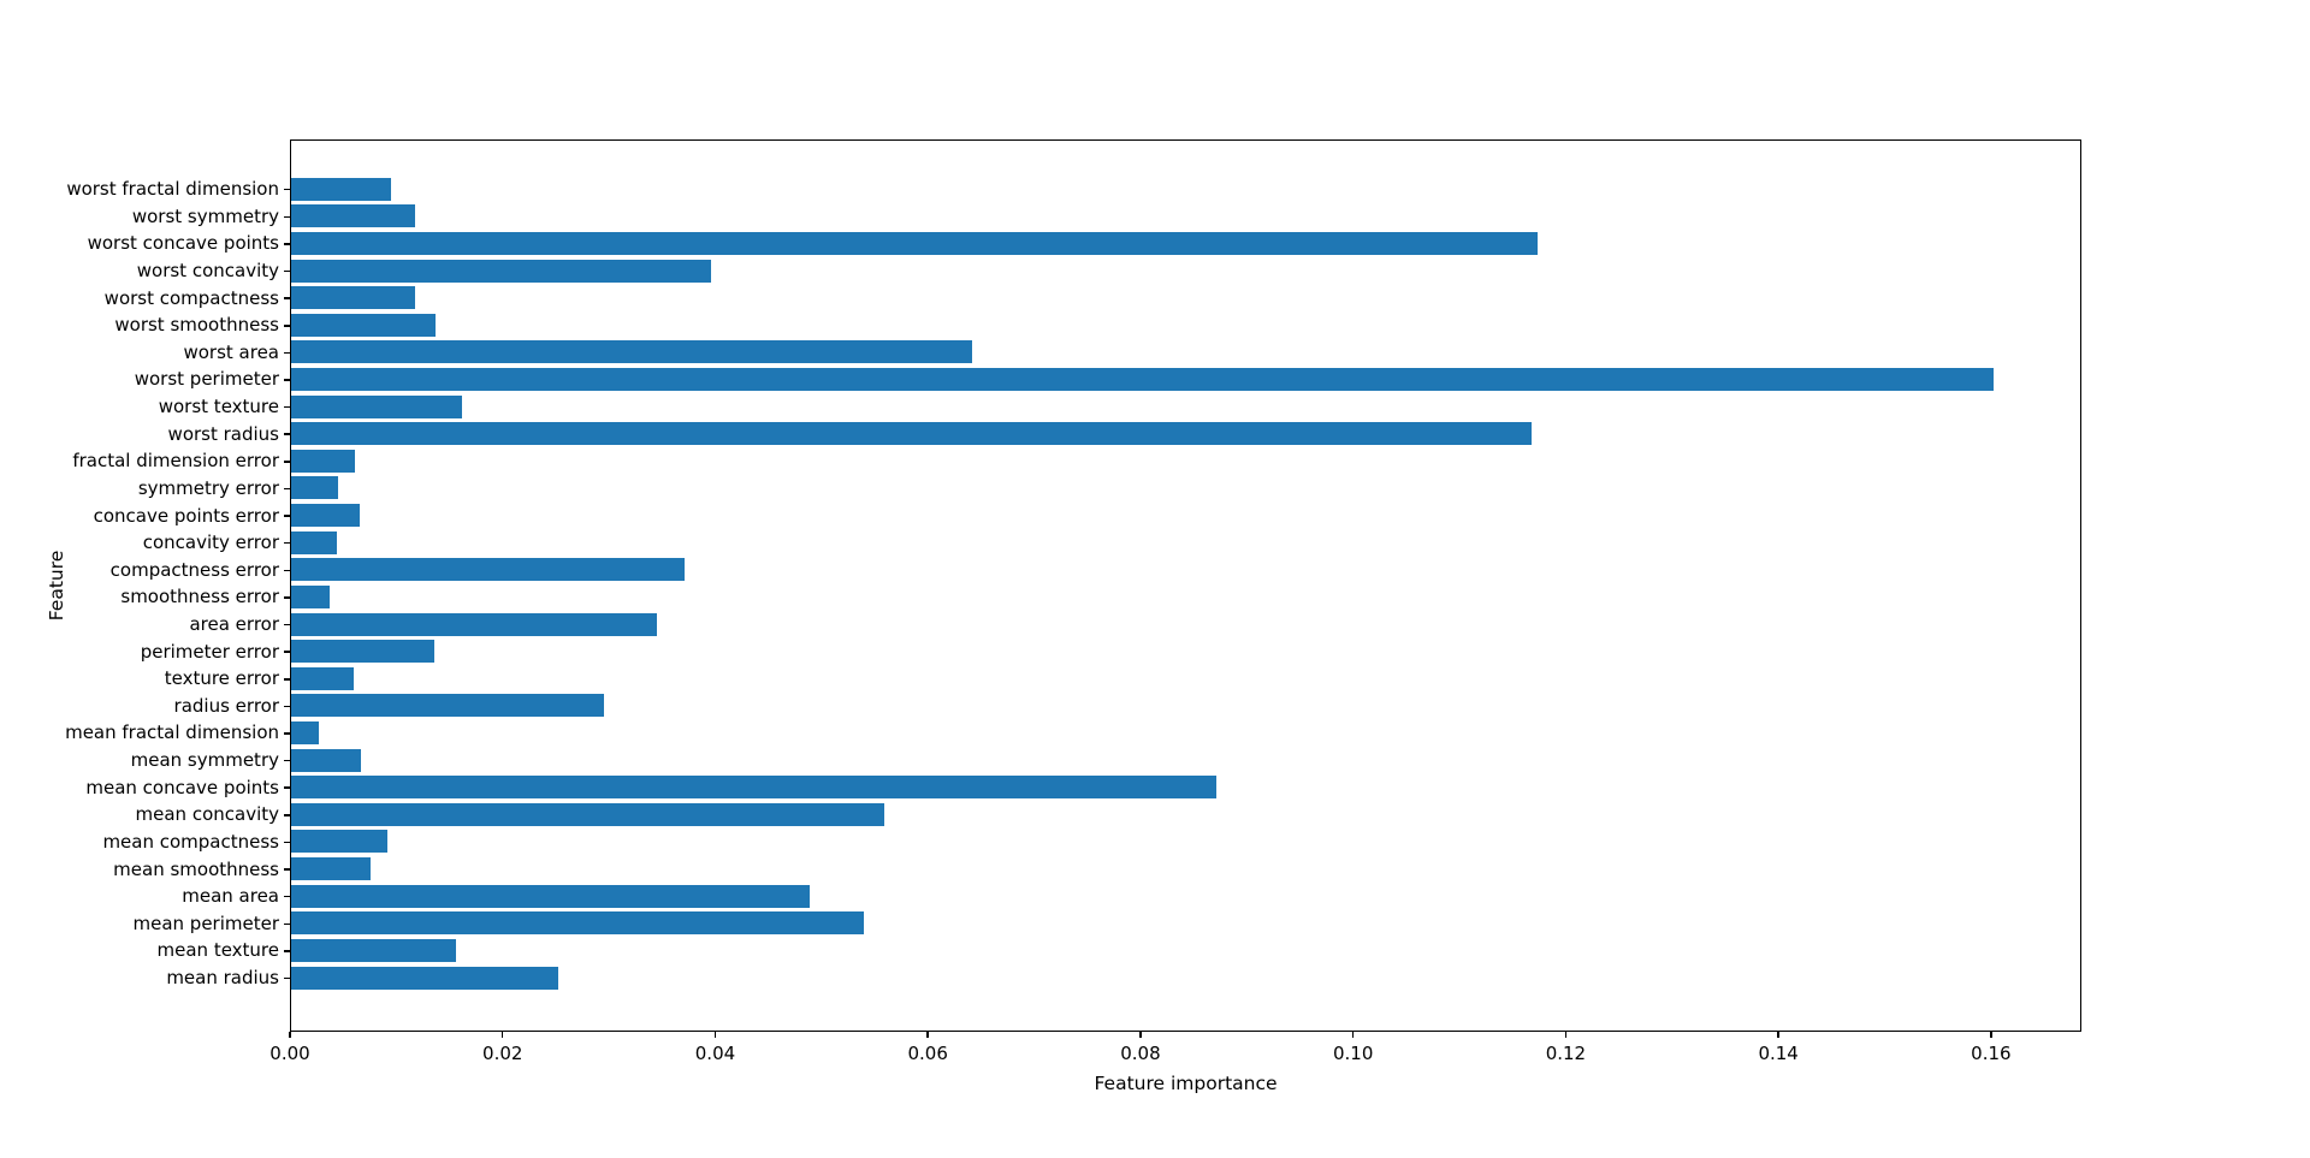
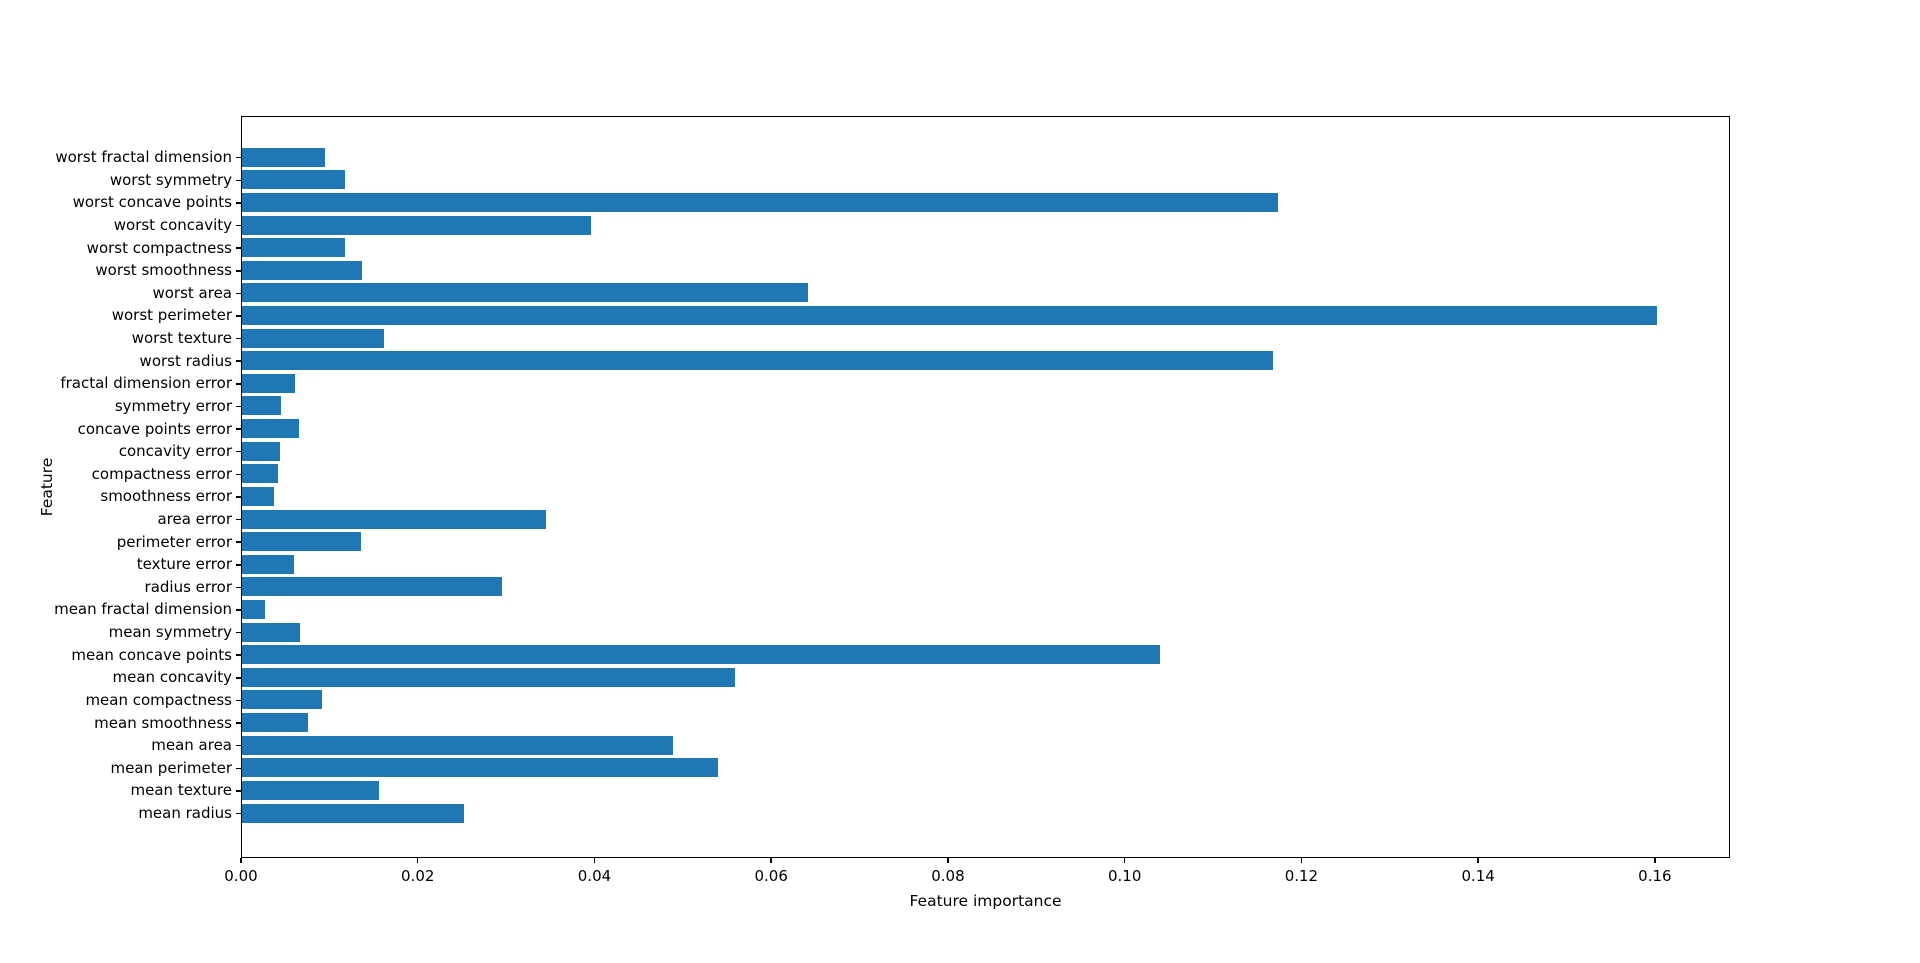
compactness error: 0.037 -> 0.004
mean concave points: 0.087 -> 0.104
